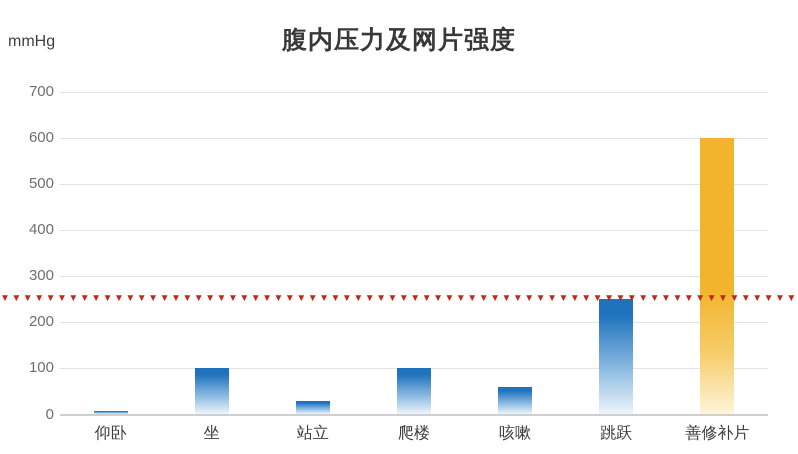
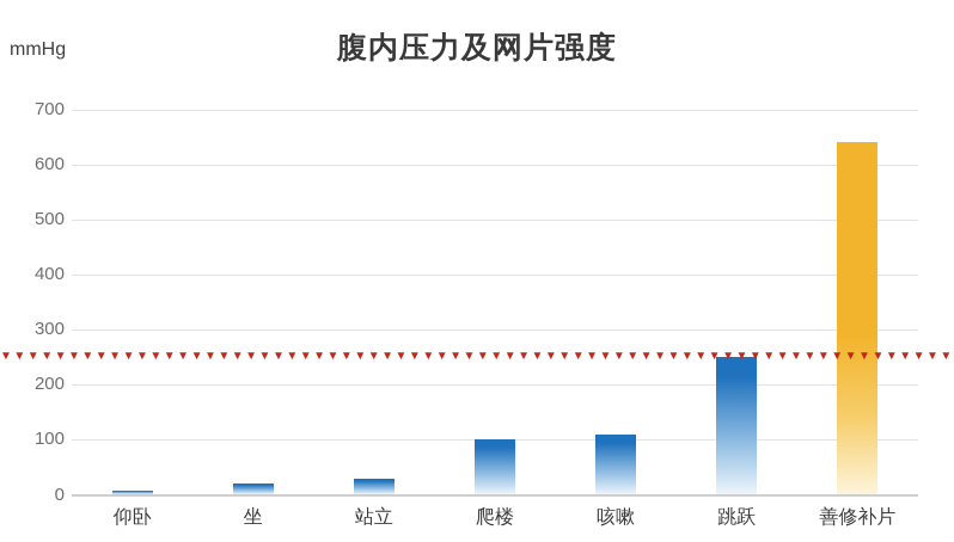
坐: 100 -> 20
咳嗽: 60 -> 110
善修补片: 600 -> 640
